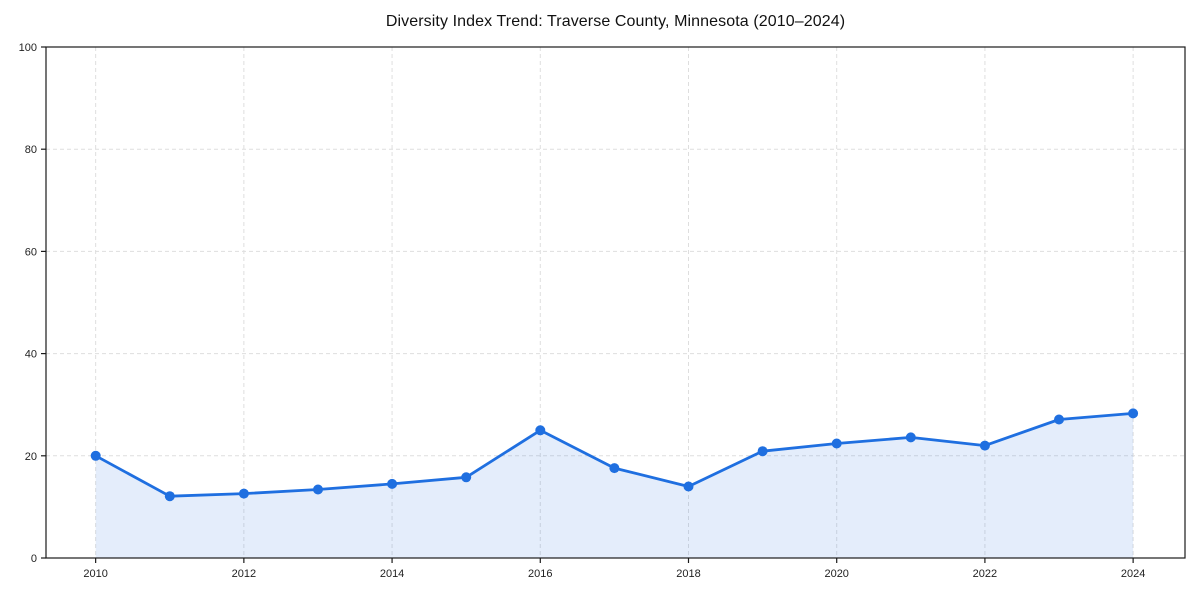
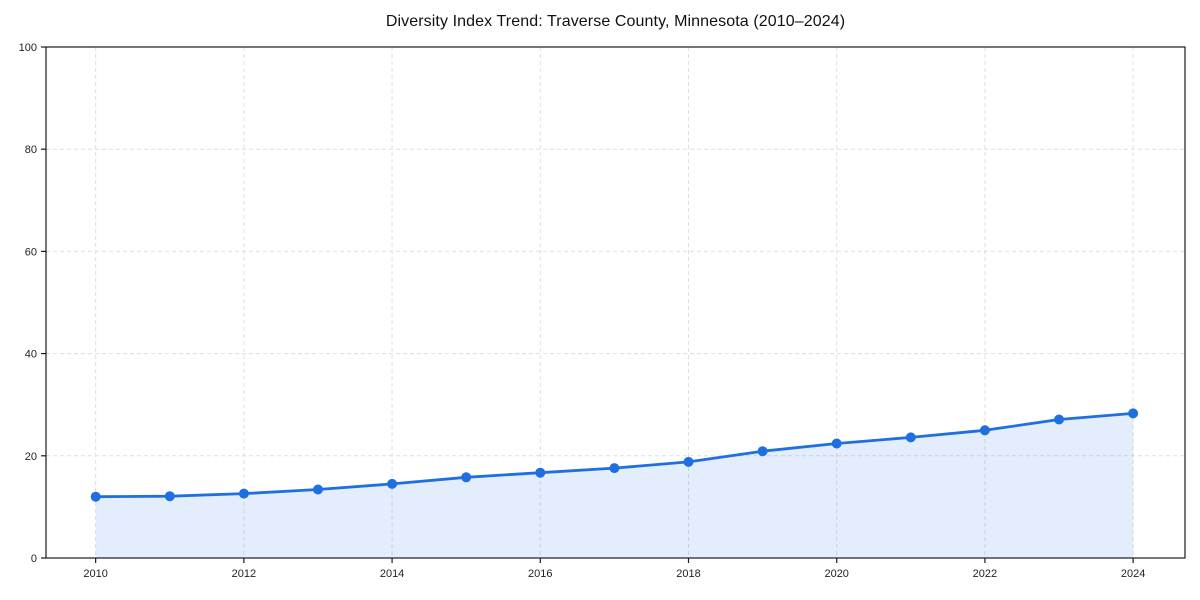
2010: 20 -> 12
2016: 25 -> 17
2018: 14 -> 19
2022: 22 -> 25
